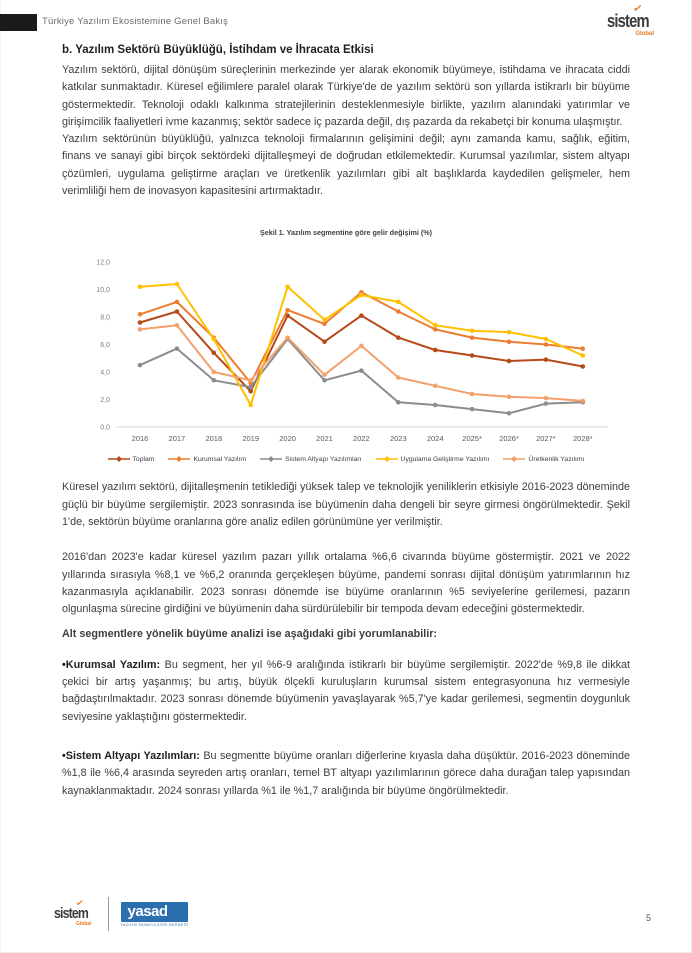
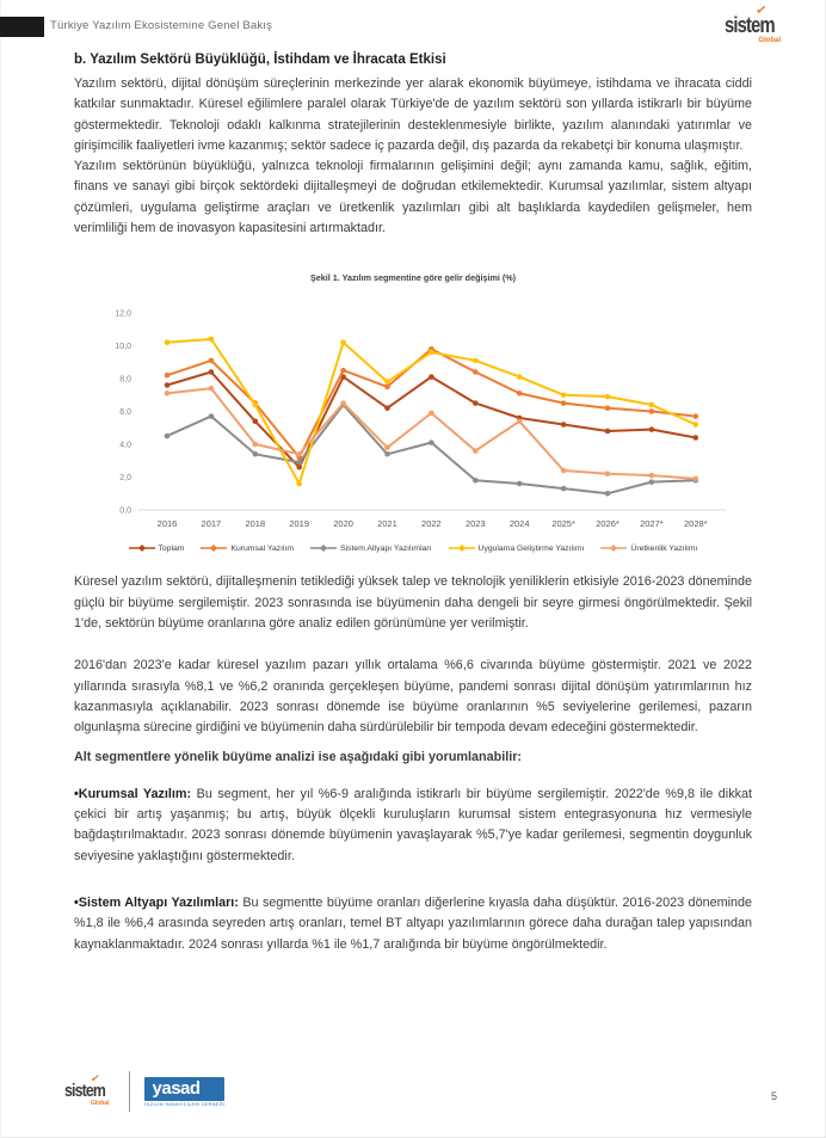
Uygulama Geliştirme Yazılımı/2024: 7,4 -> 8,1
Üretkenlik Yazılımı/2024: 3,0 -> 5,4
